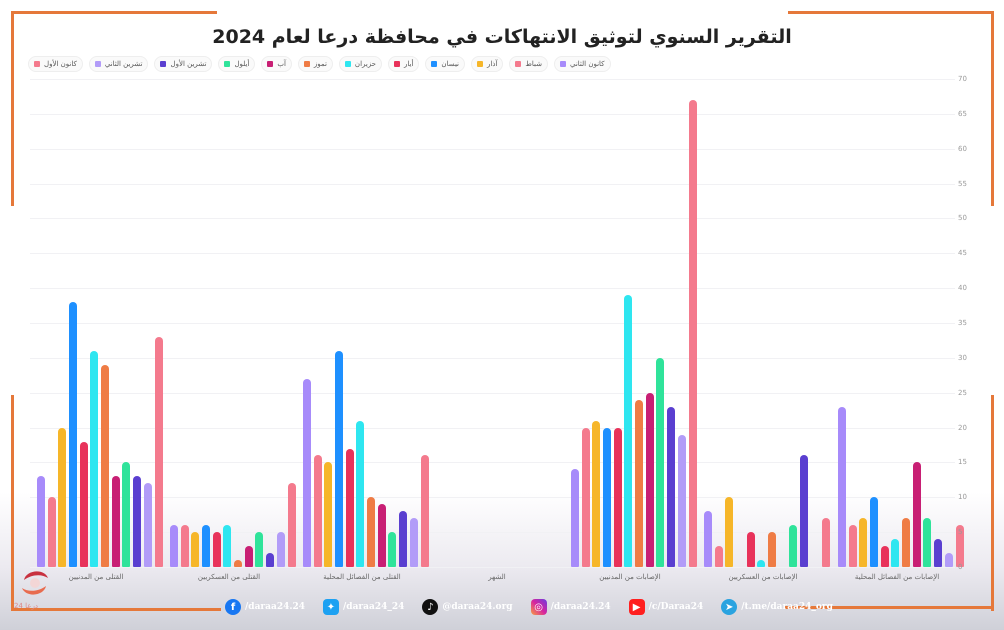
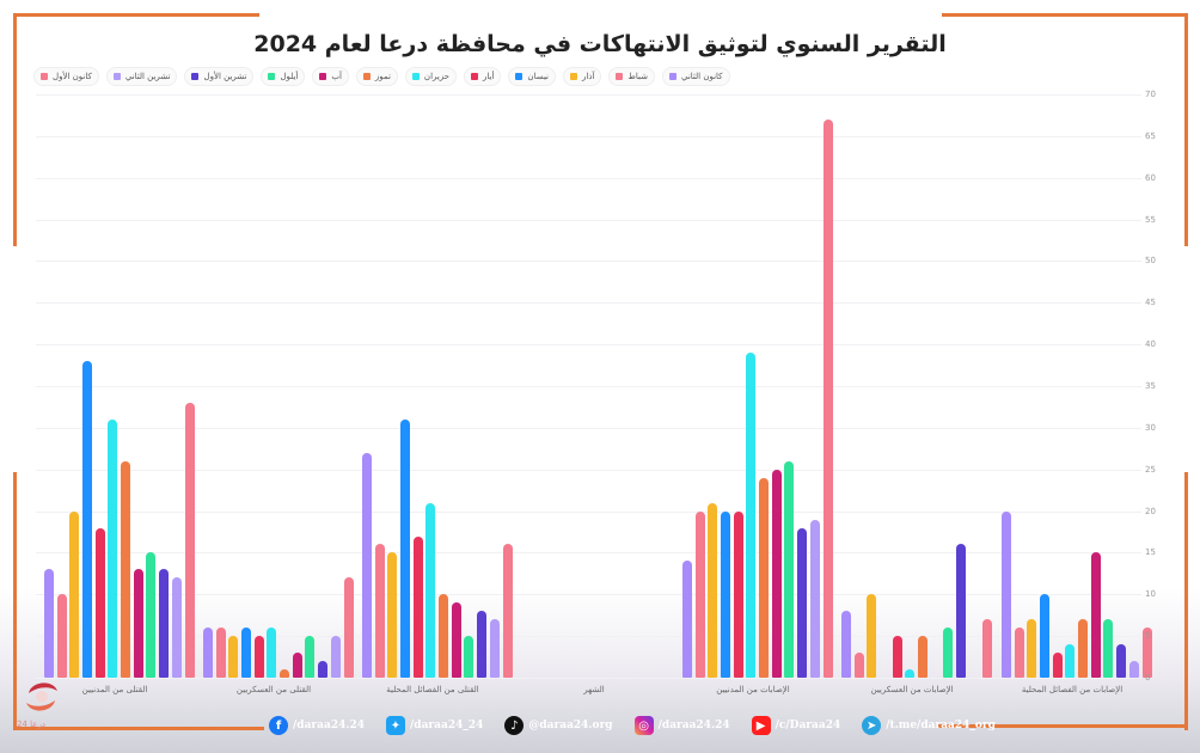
تموز/القتلى من المدنيين: 29 -> 26
أيلول/الإصابات من المدنيين: 30 -> 26
تشرين الأول/الإصابات من المدنيين: 23 -> 18
كانون الثاني/الإصابات من الفصائل المحلية: 23 -> 20
